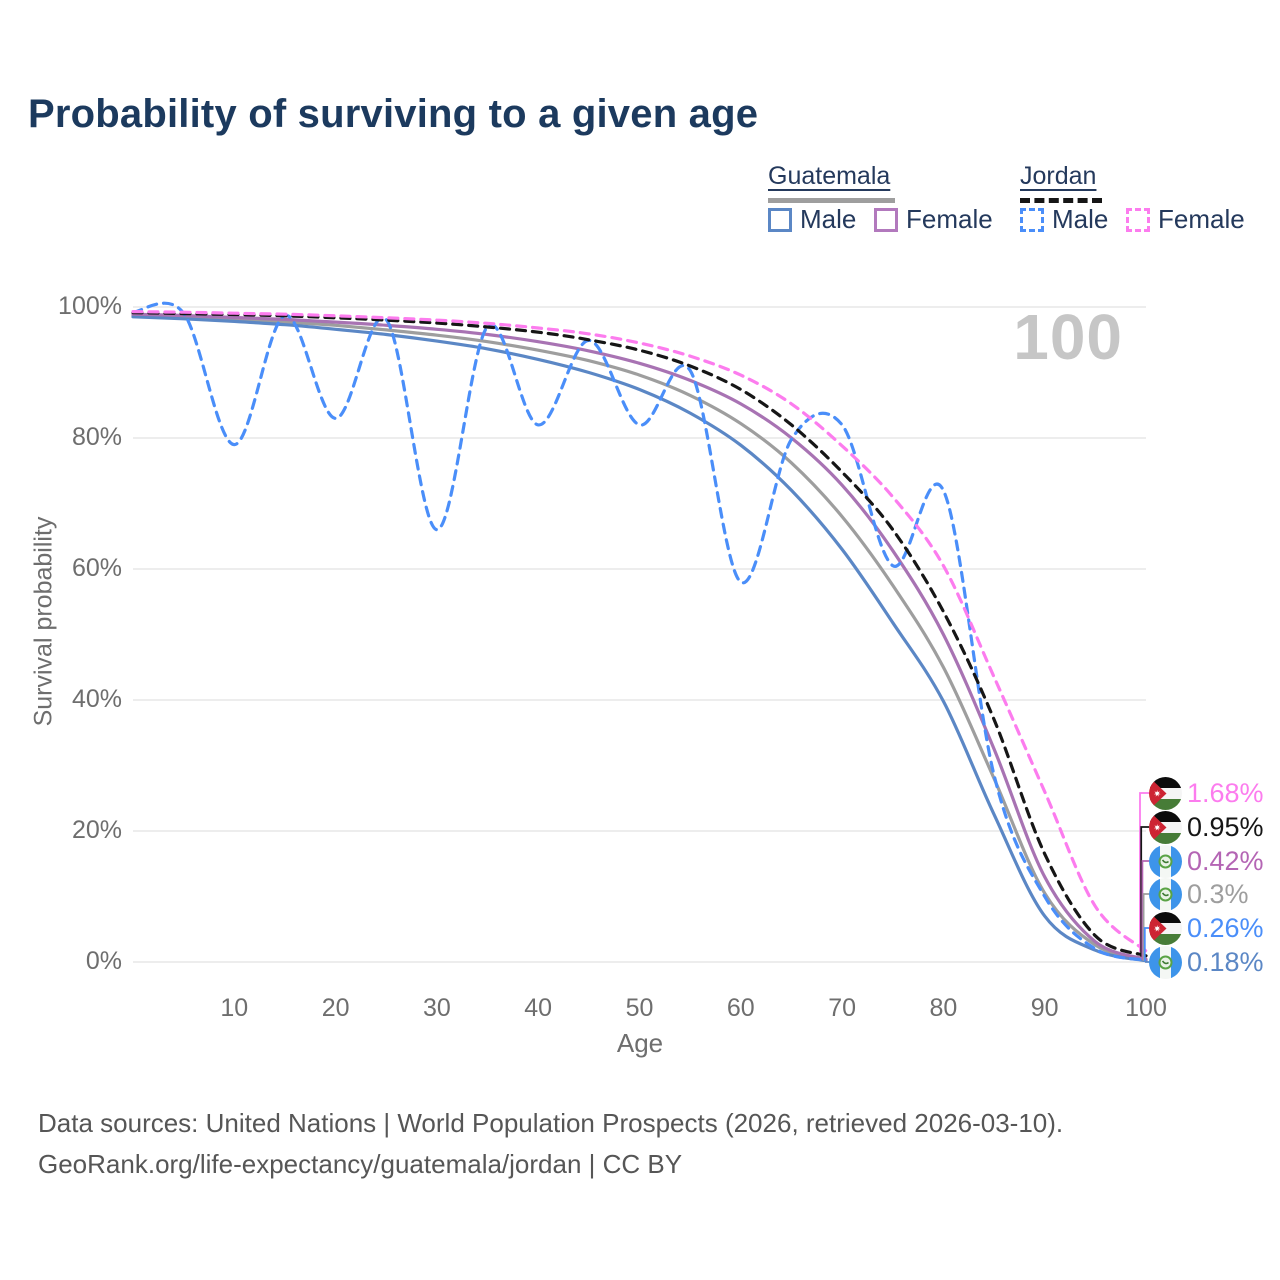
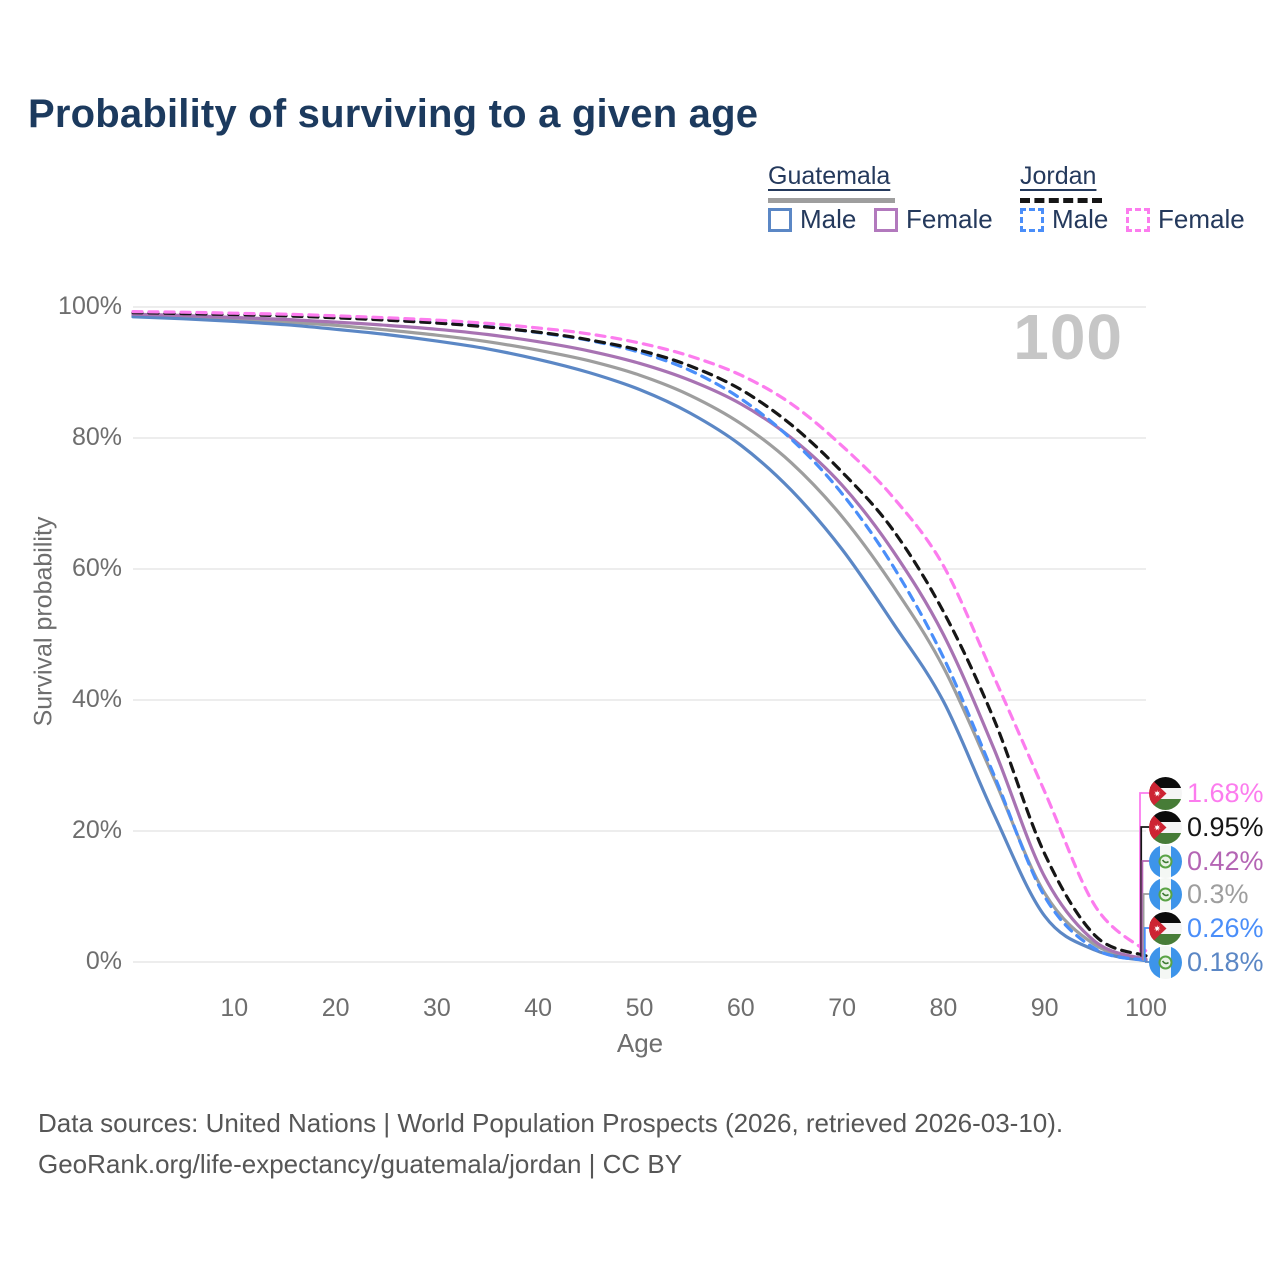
Jordan Male/10: 79% -> 99%
Jordan Male/20: 83% -> 98%
Jordan Male/30: 66% -> 98%
Jordan Male/40: 82% -> 96%
Jordan Male/50: 82% -> 93%
Jordan Male/60: 58% -> 86%
Jordan Male/70: 82% -> 72%
Jordan Male/80: 72% -> 46%
